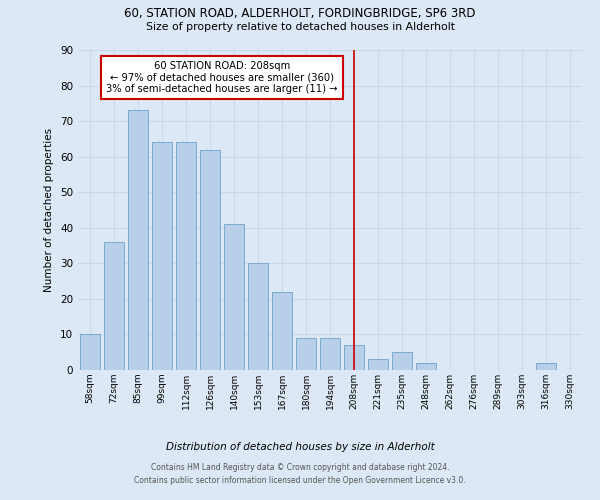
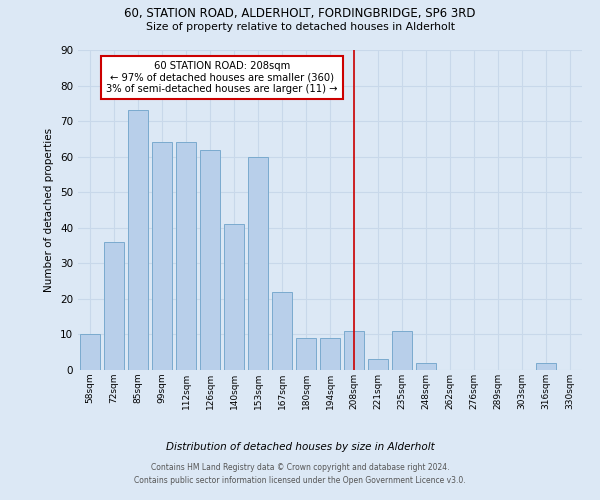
153sqm: 30 -> 60
208sqm: 7 -> 11
235sqm: 5 -> 11
